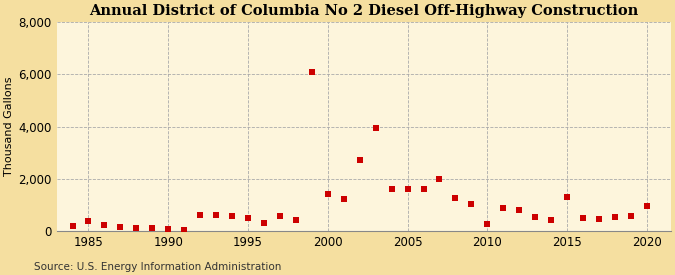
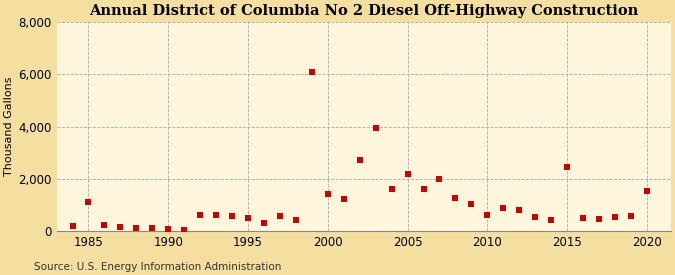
1985: 380 -> 1,100
2005: 1,600 -> 2,200
2010: 280 -> 600
2015: 1,320 -> 2,450
2020: 940 -> 1,550
